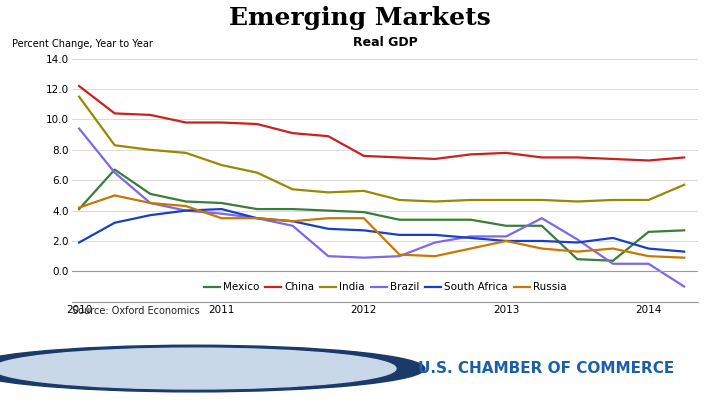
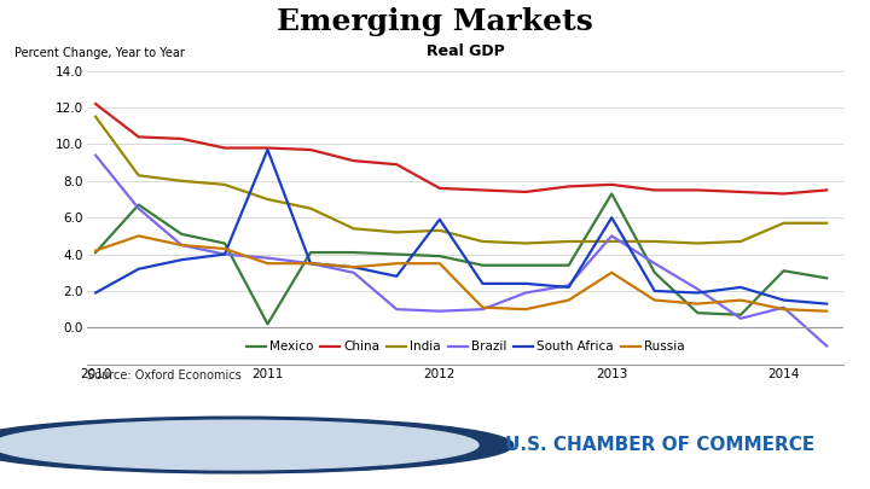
Mexico/2011: 4.5 -> 0.2
South Africa/2011: 4.1 -> 9.7
South Africa/2012: 2.7 -> 5.9
Mexico/2013: 3.0 -> 7.3
Brazil/2013: 2.3 -> 5.0
South Africa/2013: 2.0 -> 6.0
Russia/2013: 2.0 -> 3.0
Mexico/2014: 2.6 -> 3.1
India/2014: 4.7 -> 5.7
Brazil/2014: 0.5 -> 1.1
